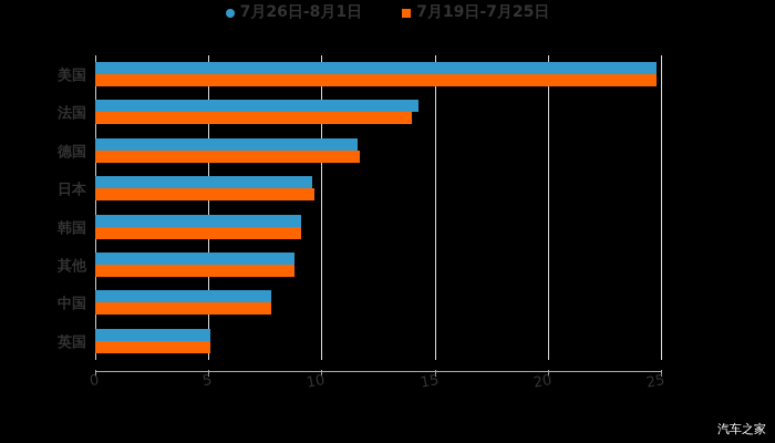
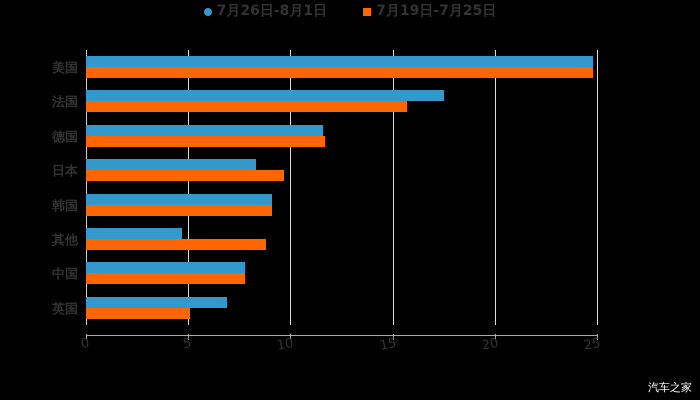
7月26日-8月1日/法国: 14.3 -> 17.5
7月19日-7月25日/法国: 14.0 -> 15.7
7月26日-8月1日/日本: 9.6 -> 8.3
7月26日-8月1日/其他: 8.8 -> 4.7
7月26日-8月1日/英国: 5.1 -> 6.9
